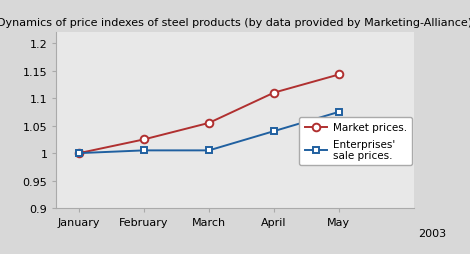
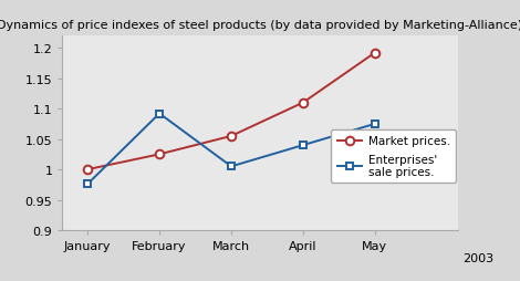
Enterprises' sale prices./January: 1.000 -> 0.976
Enterprises' sale prices./February: 1.005 -> 1.092
Market prices./May: 1.143 -> 1.192
